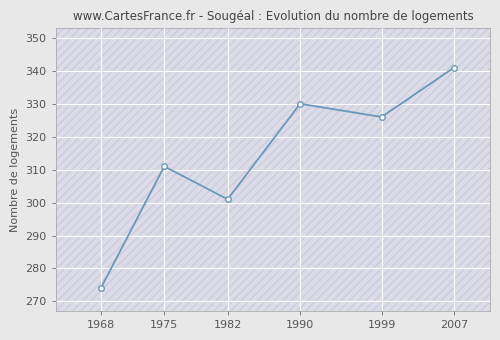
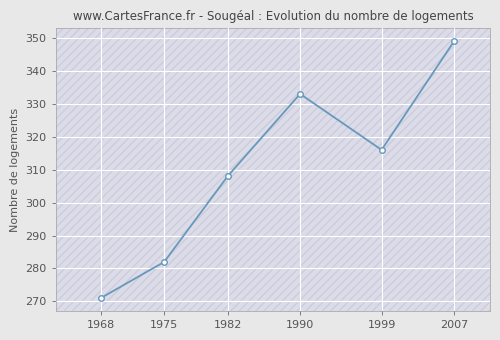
1968: 274 -> 271
1975: 311 -> 282
1982: 301 -> 308
1990: 330 -> 333
1999: 326 -> 316
2007: 341 -> 349
